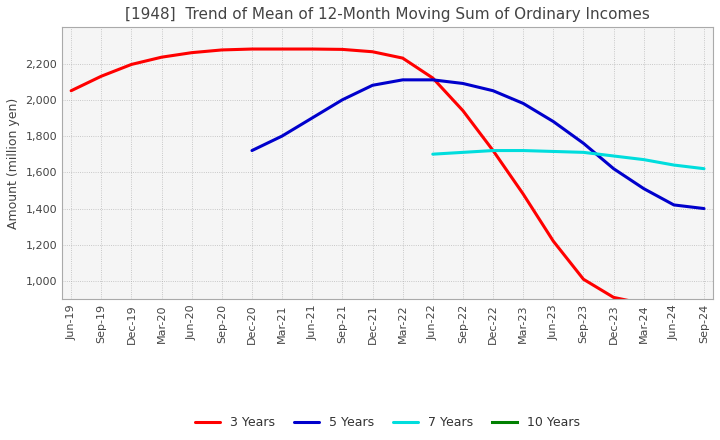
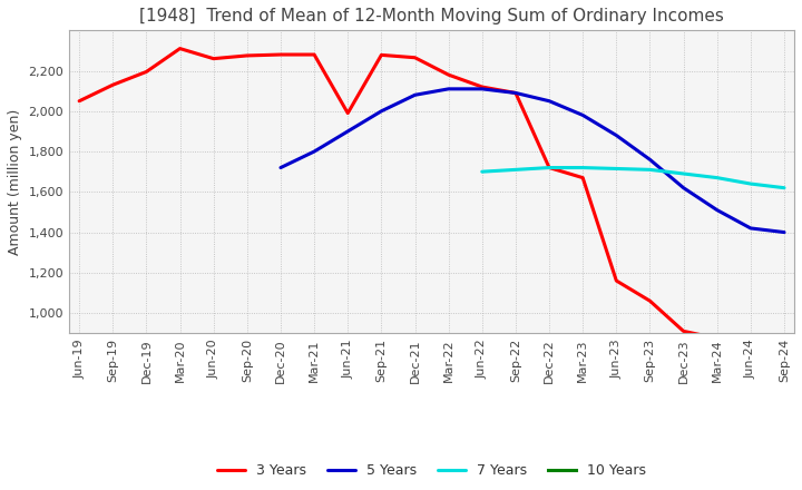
3 Years/Mar-20: 2,240 -> 2,310
3 Years/Jun-21: 2,280 -> 1,990
3 Years/Mar-22: 2,230 -> 2,180
3 Years/Sep-22: 1,940 -> 2,090
3 Years/Mar-23: 1,480 -> 1,670
3 Years/Jun-23: 1,220 -> 1,160
3 Years/Sep-23: 1,010 -> 1,060
